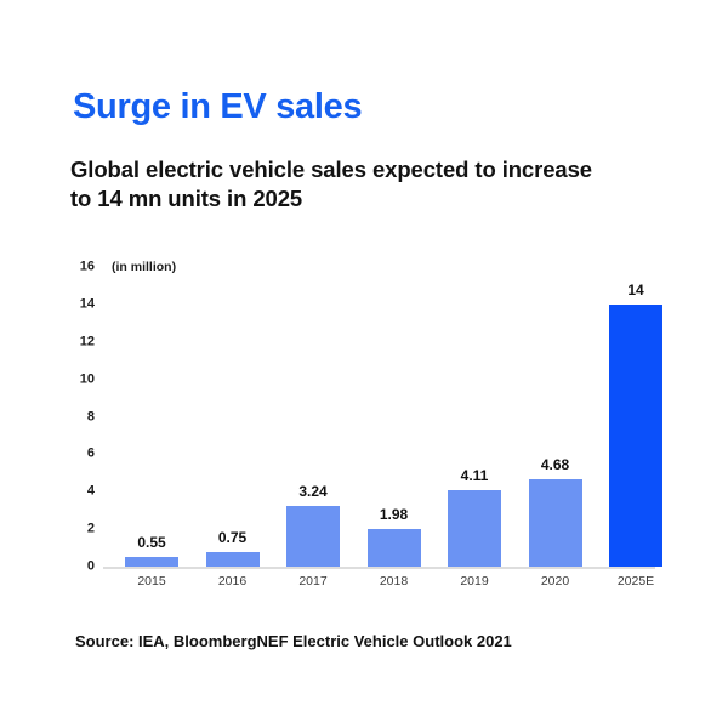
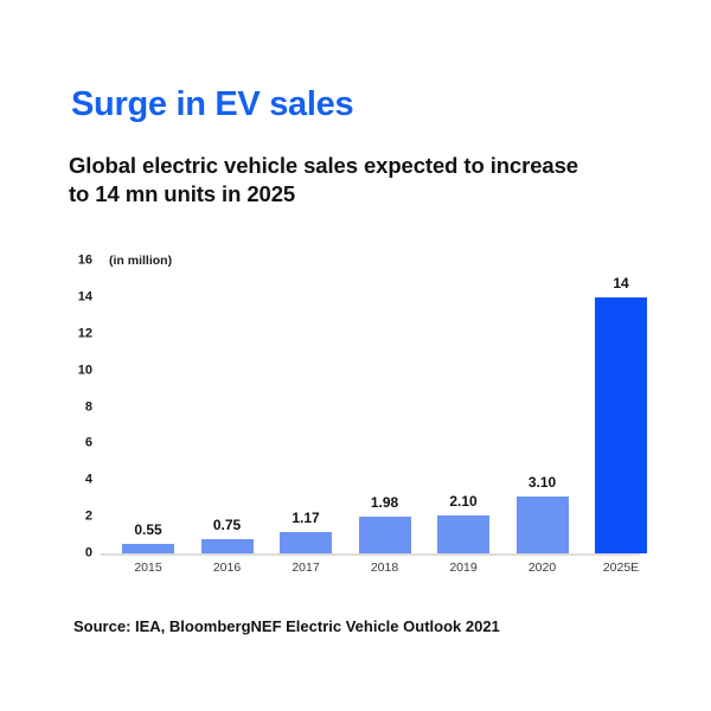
2017: 3.24 -> 1.17
2019: 4.11 -> 2.10
2020: 4.68 -> 3.10
